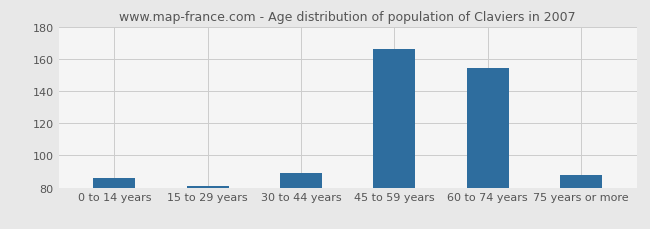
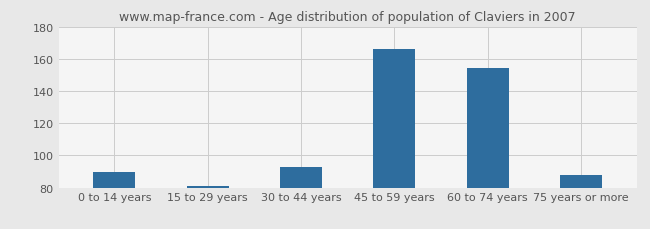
0 to 14 years: 86 -> 90
30 to 44 years: 89 -> 93
